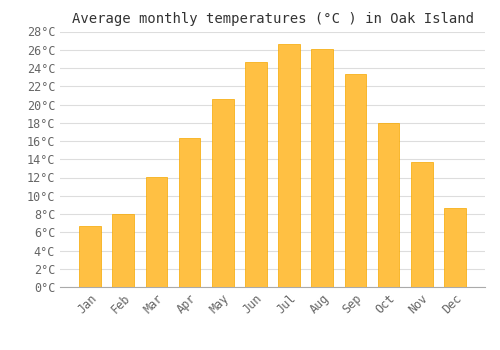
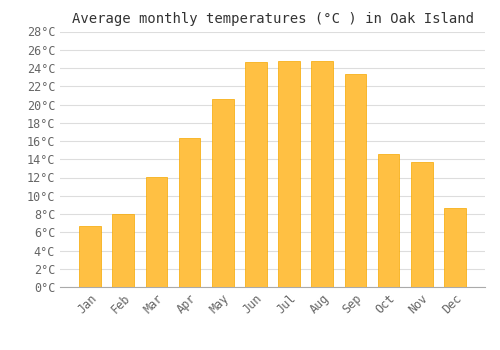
Jul: 26.6°C -> 24.8°C
Aug: 26.1°C -> 24.8°C
Oct: 18.0°C -> 14.6°C
